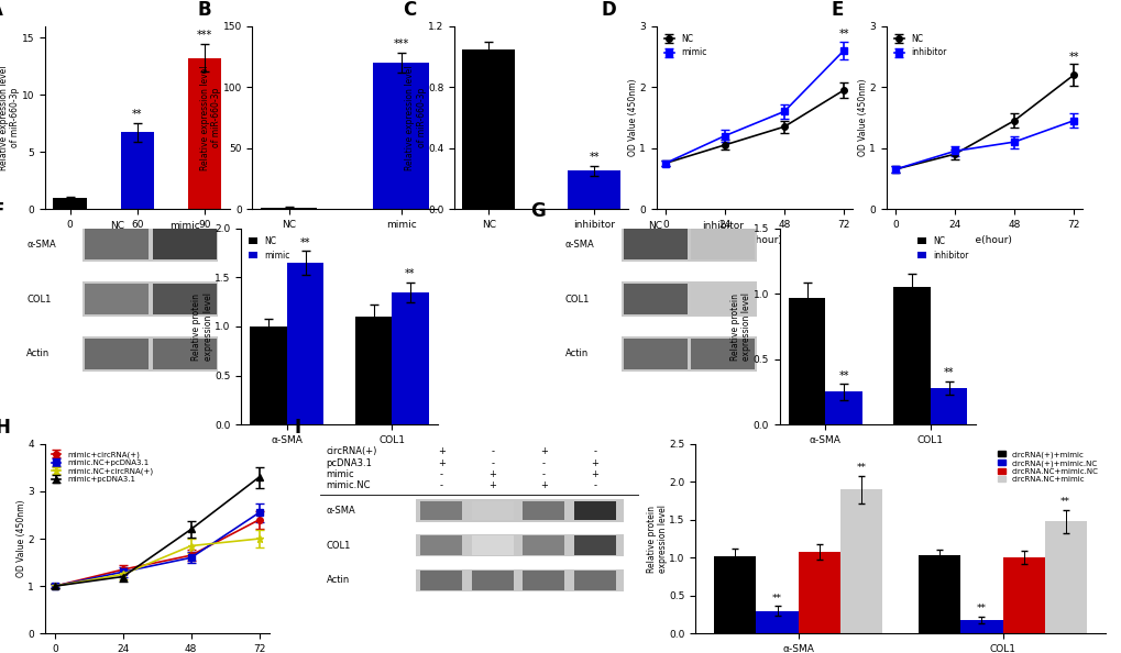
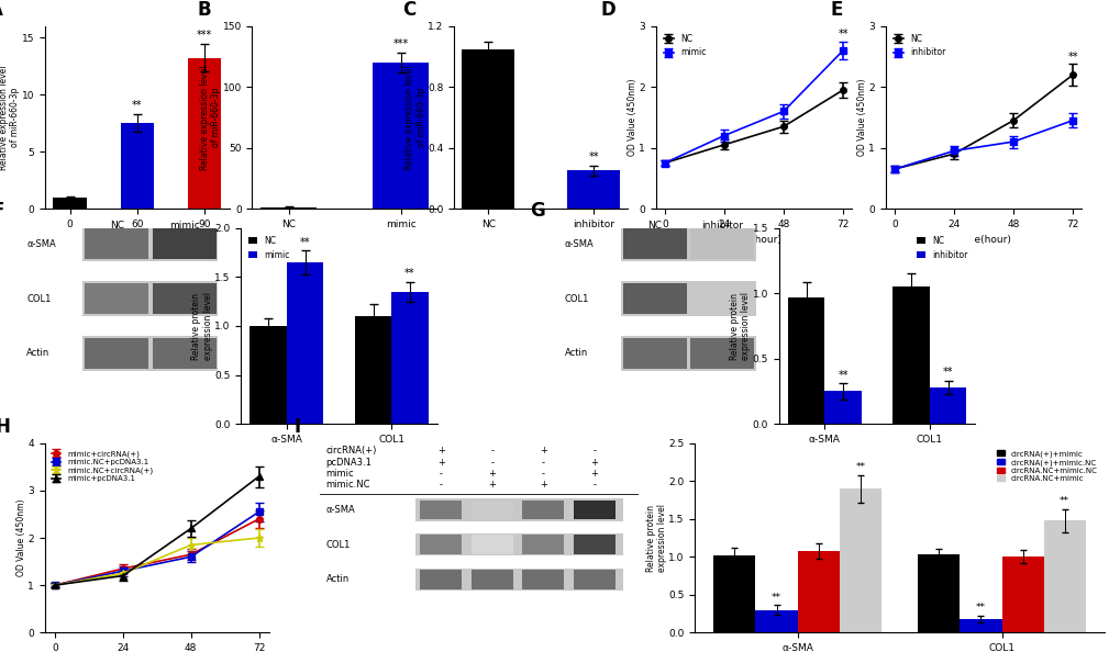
60: 6.7 -> 7.5
